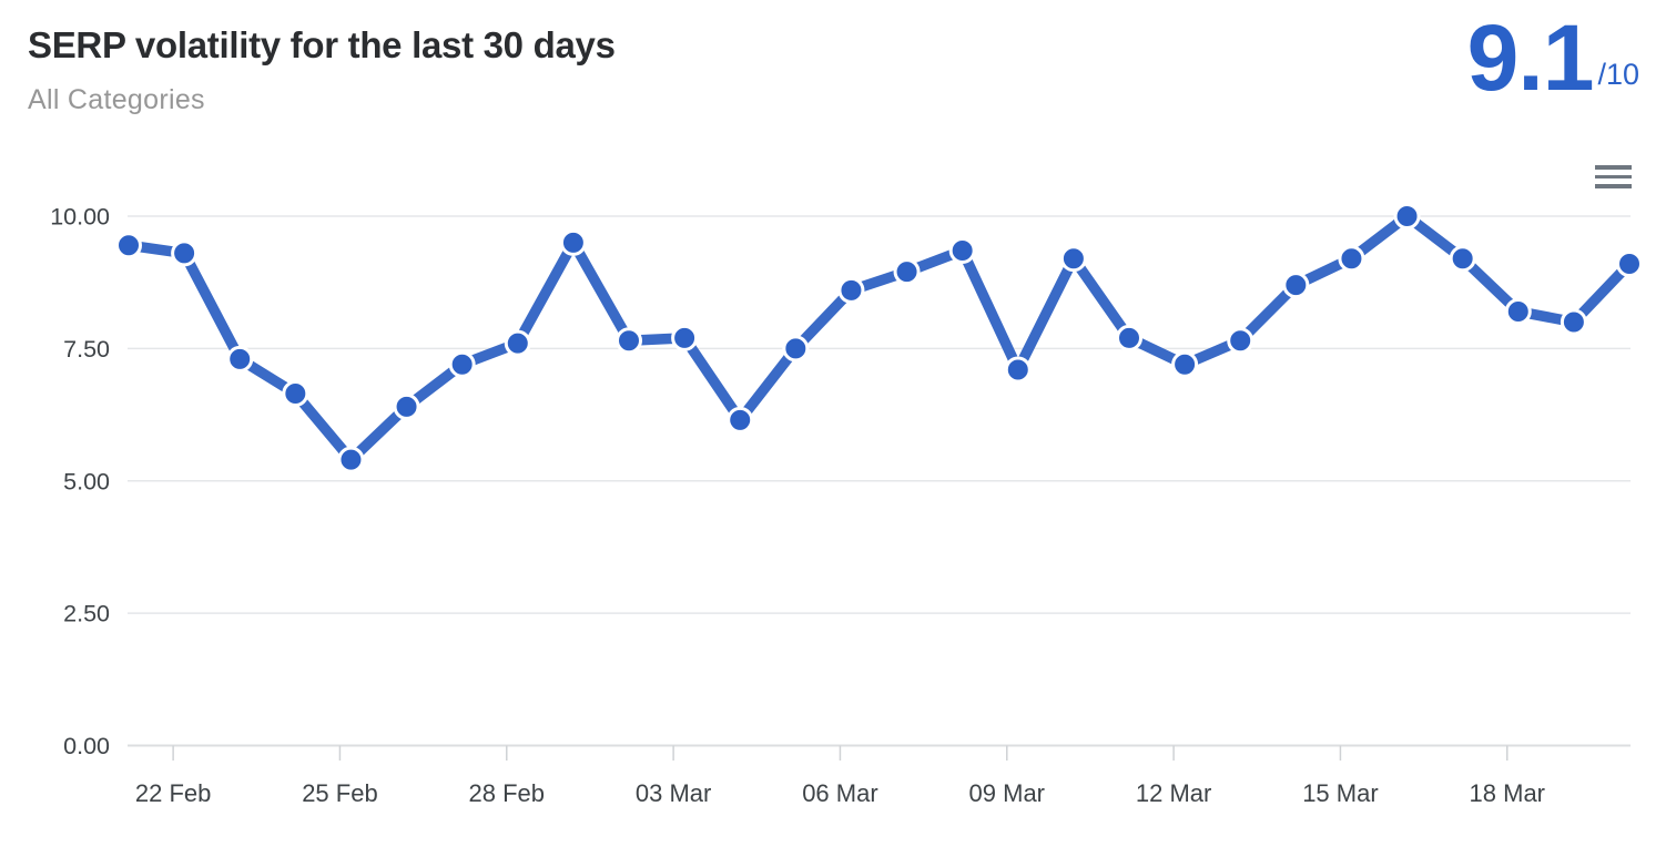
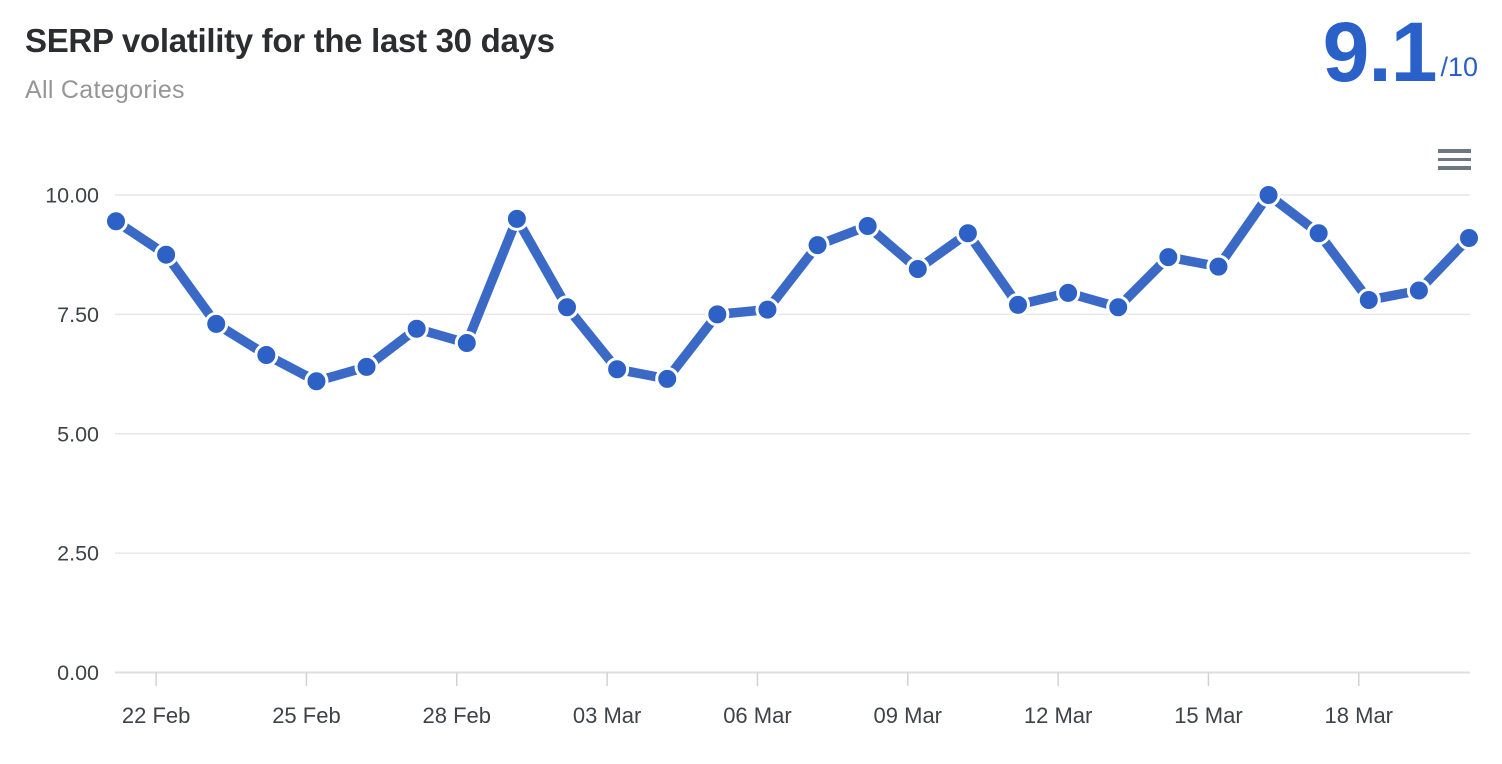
22 Feb: 9.3 -> 8.8
25 Feb: 5.4 -> 6.1
28 Feb: 7.6 -> 6.9
03 Mar: 7.7 -> 6.3
06 Mar: 8.6 -> 7.6
09 Mar: 7.1 -> 8.4
12 Mar: 7.2 -> 8.0
15 Mar: 9.2 -> 8.5
18 Mar: 8.2 -> 7.8
